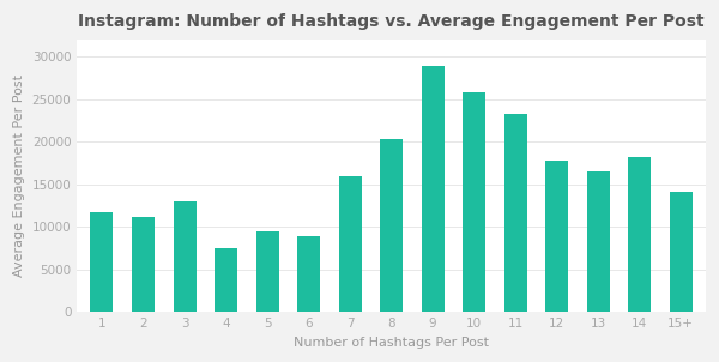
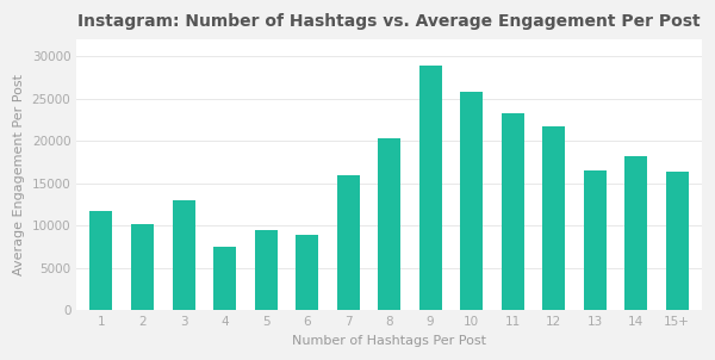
2: 11200 -> 10200
12: 17800 -> 21700
15+: 14200 -> 16400
